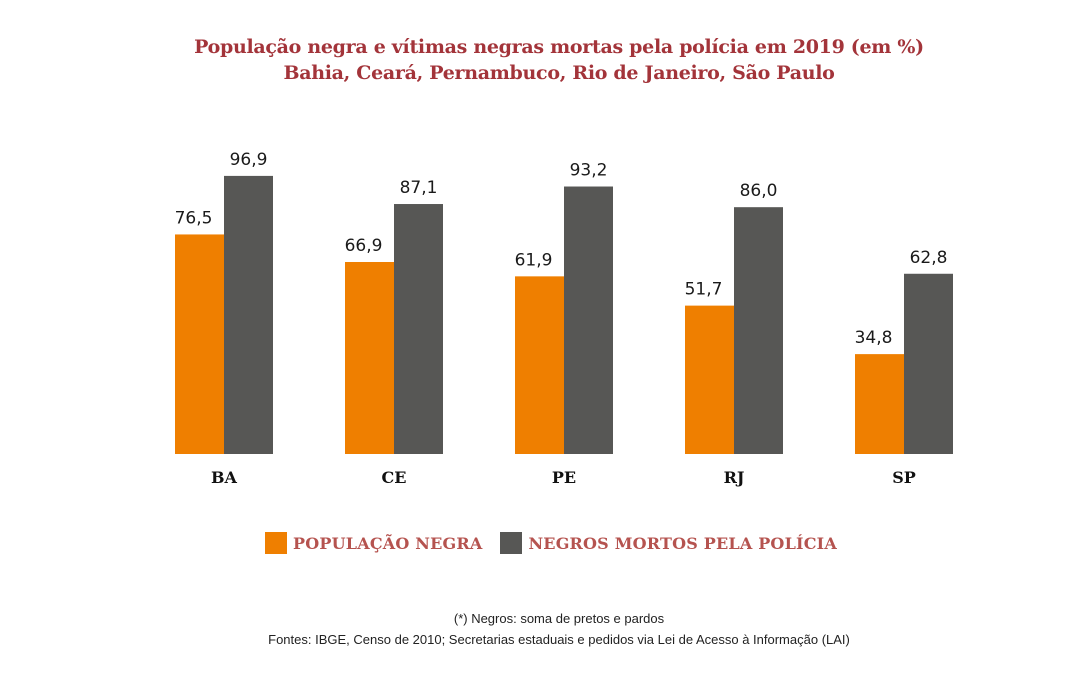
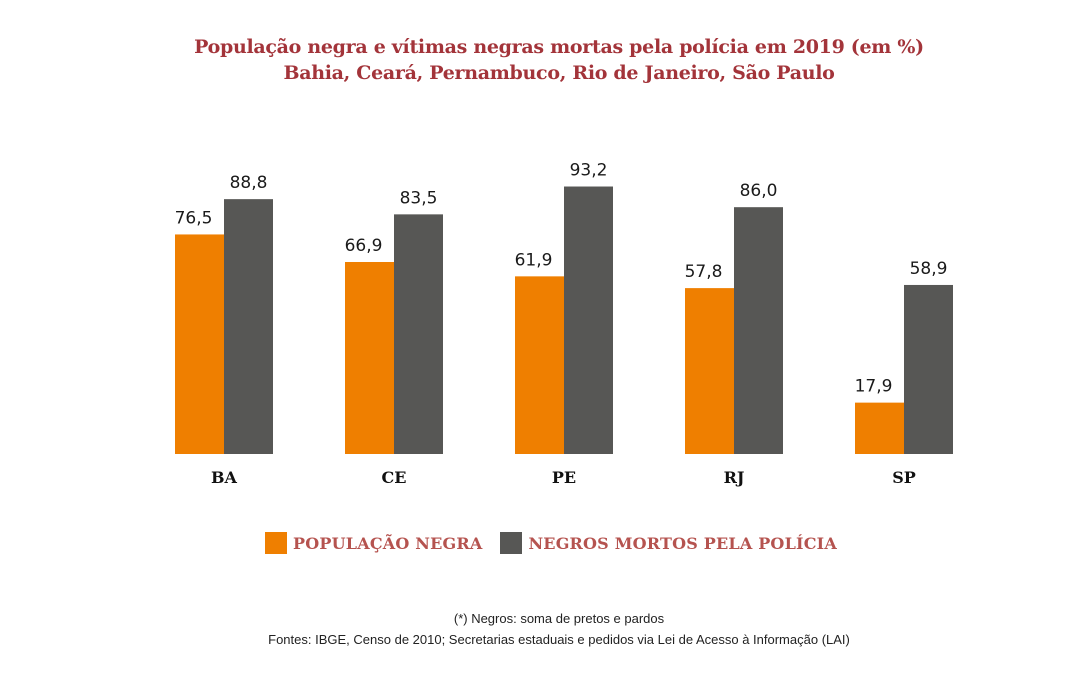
NEGROS MORTOS PELA POLÍCIA/BA: 96,9 -> 88,8
NEGROS MORTOS PELA POLÍCIA/CE: 87,1 -> 83,5
POPULAÇÃO NEGRA/RJ: 51,7 -> 57,8
POPULAÇÃO NEGRA/SP: 34,8 -> 17,9
NEGROS MORTOS PELA POLÍCIA/SP: 62,8 -> 58,9
